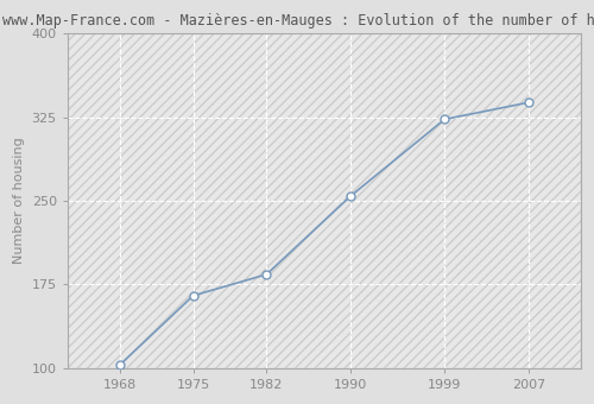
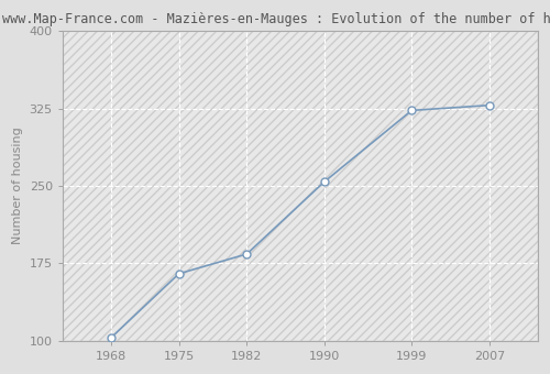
2007: 338 -> 328
